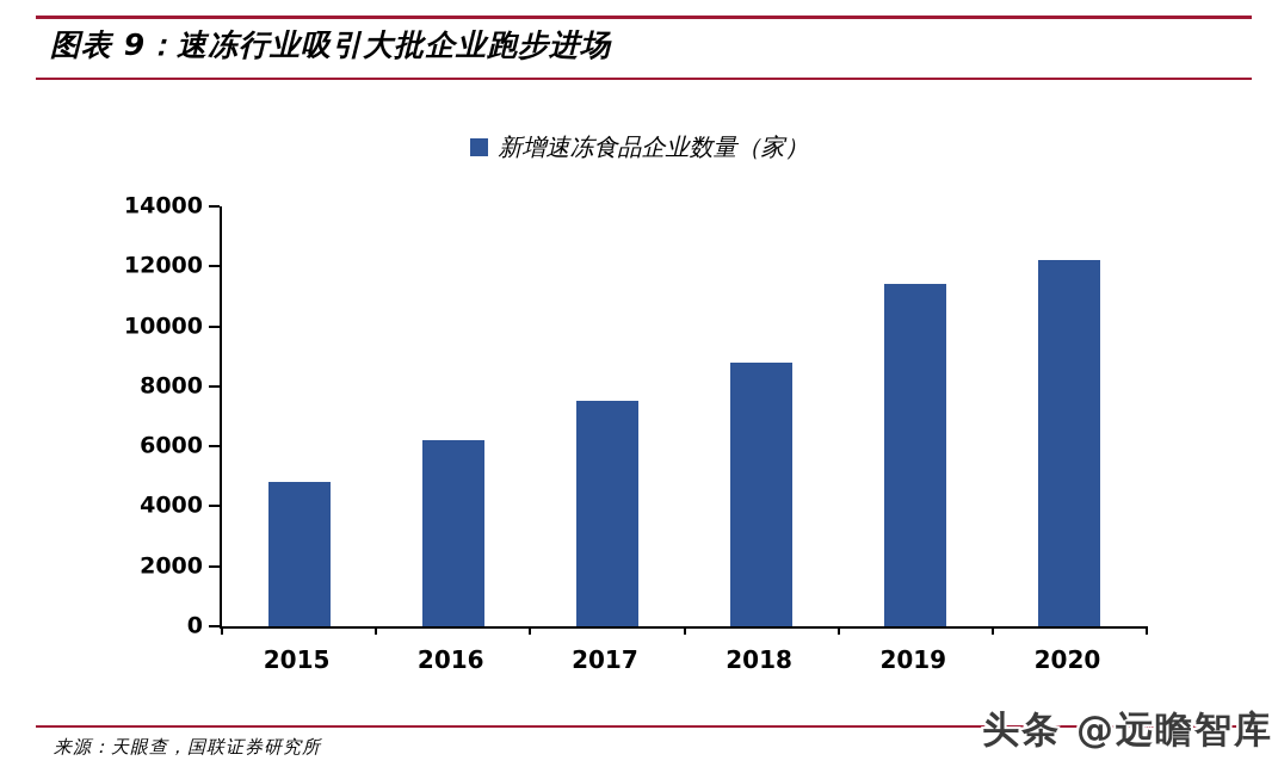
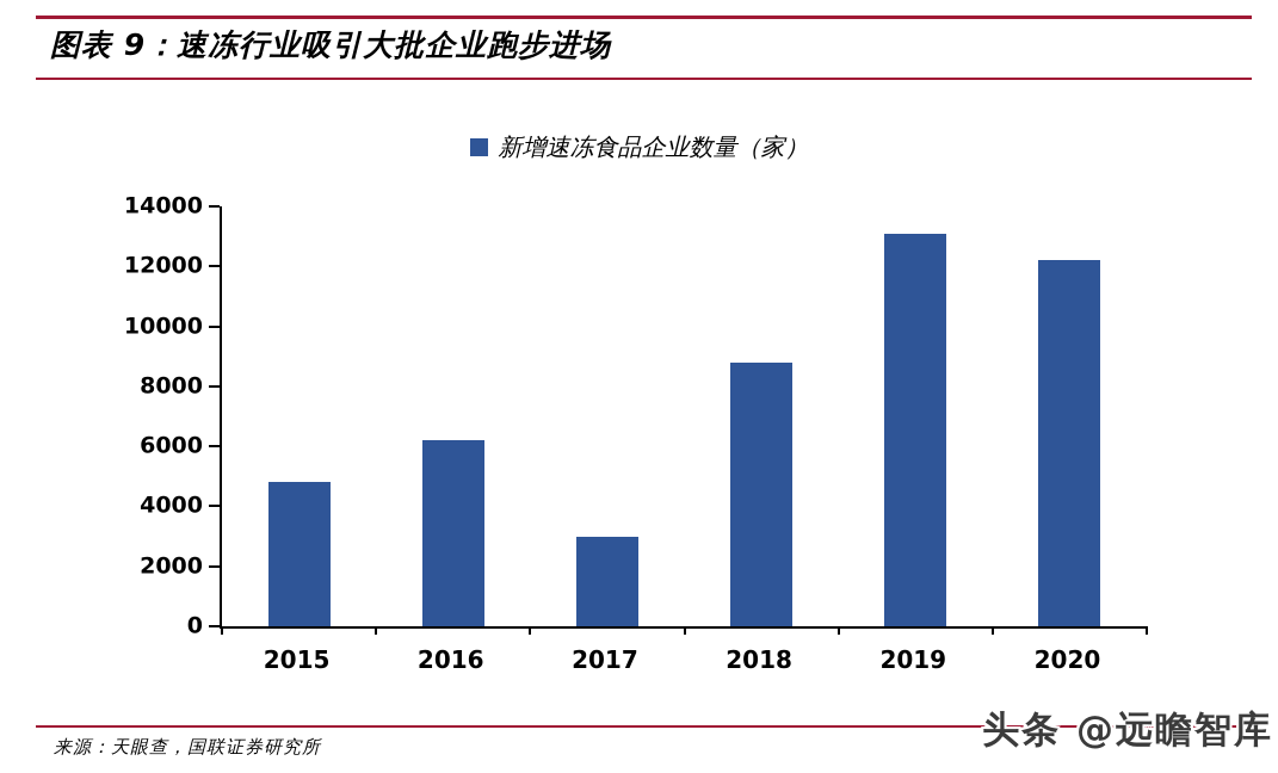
2017: 7500 -> 3000
2019: 11400 -> 13100
